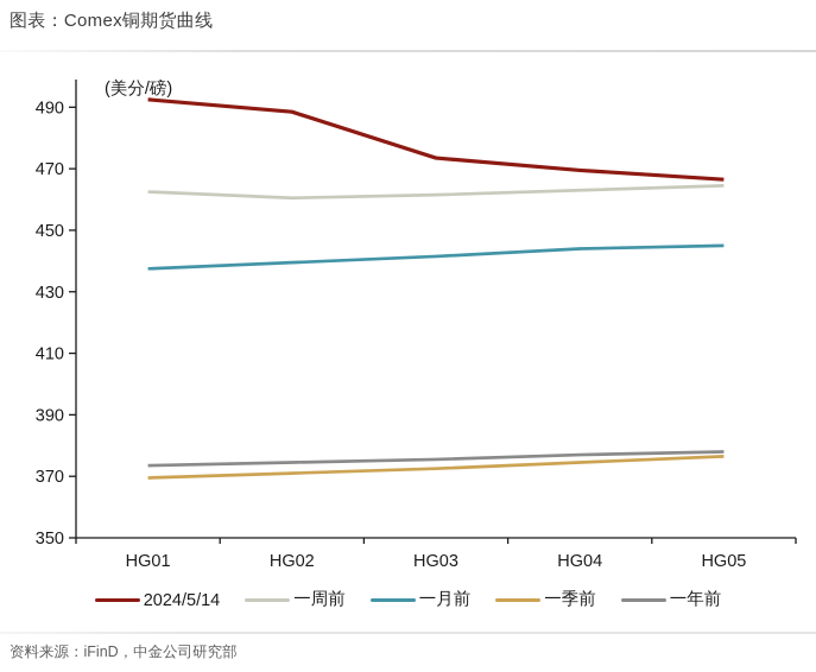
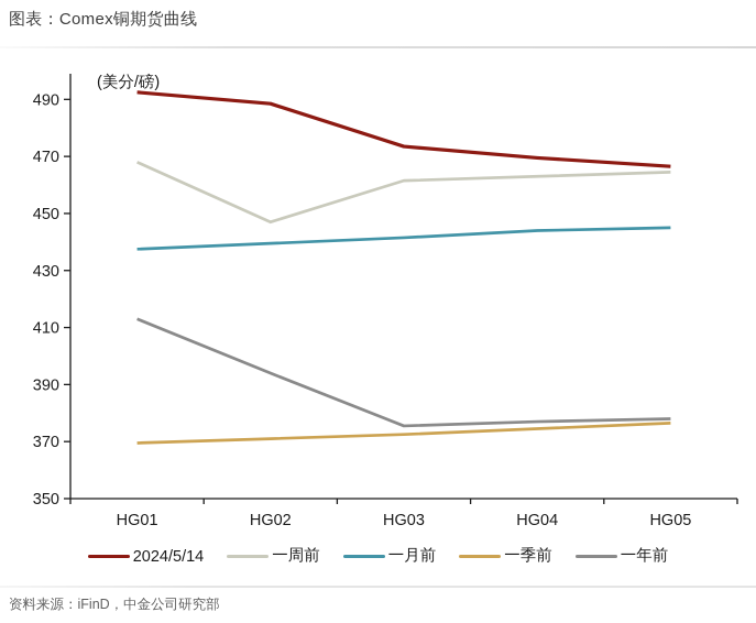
一周前/HG01: 462 -> 468
一年前/HG01: 374 -> 413
一周前/HG02: 460 -> 447
一年前/HG02: 374 -> 394
